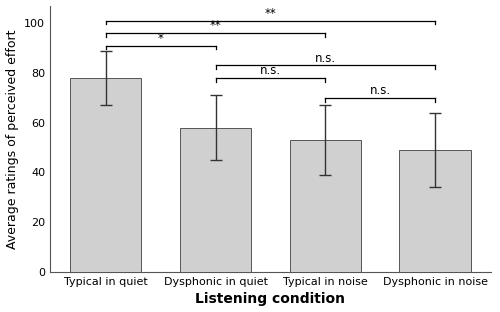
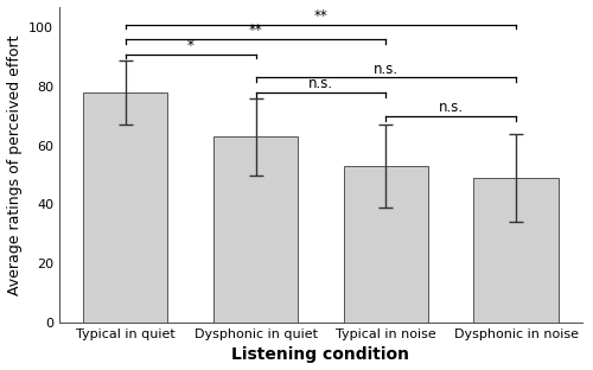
Dysphonic in quiet: 58 -> 63
